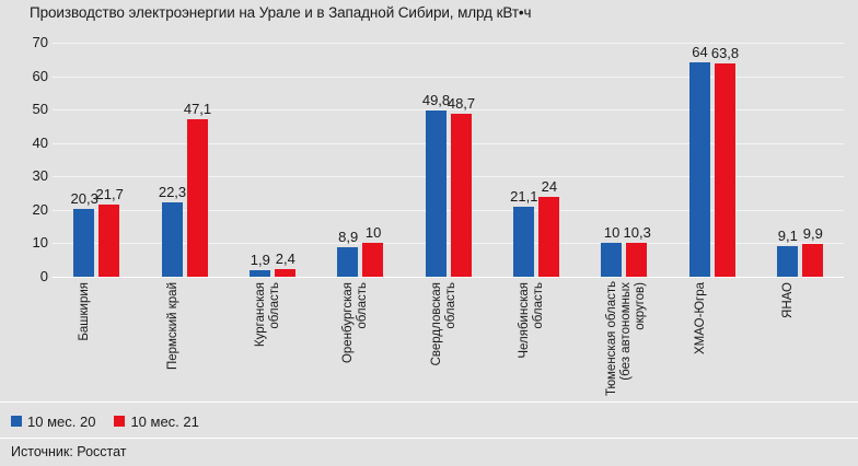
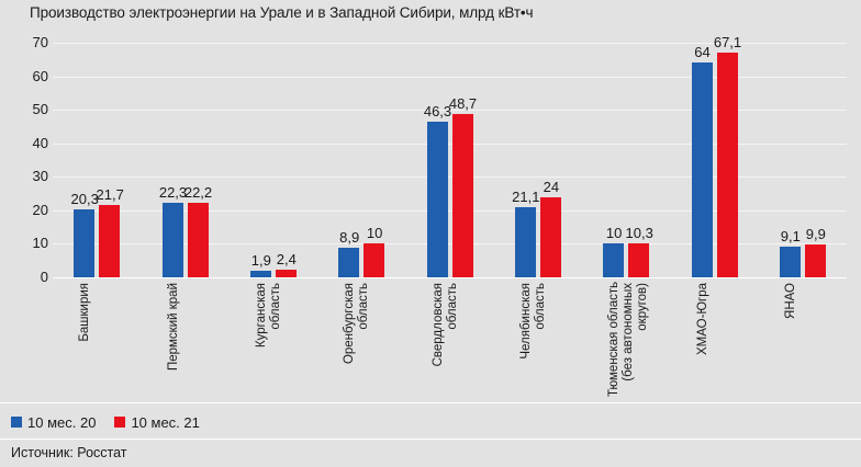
10 мес. 21/Пермский край: 47,1 -> 22,2
10 мес. 20/Свердловская область: 49,8 -> 46,3
10 мес. 21/ХМАО-Югра: 63,8 -> 67,1
